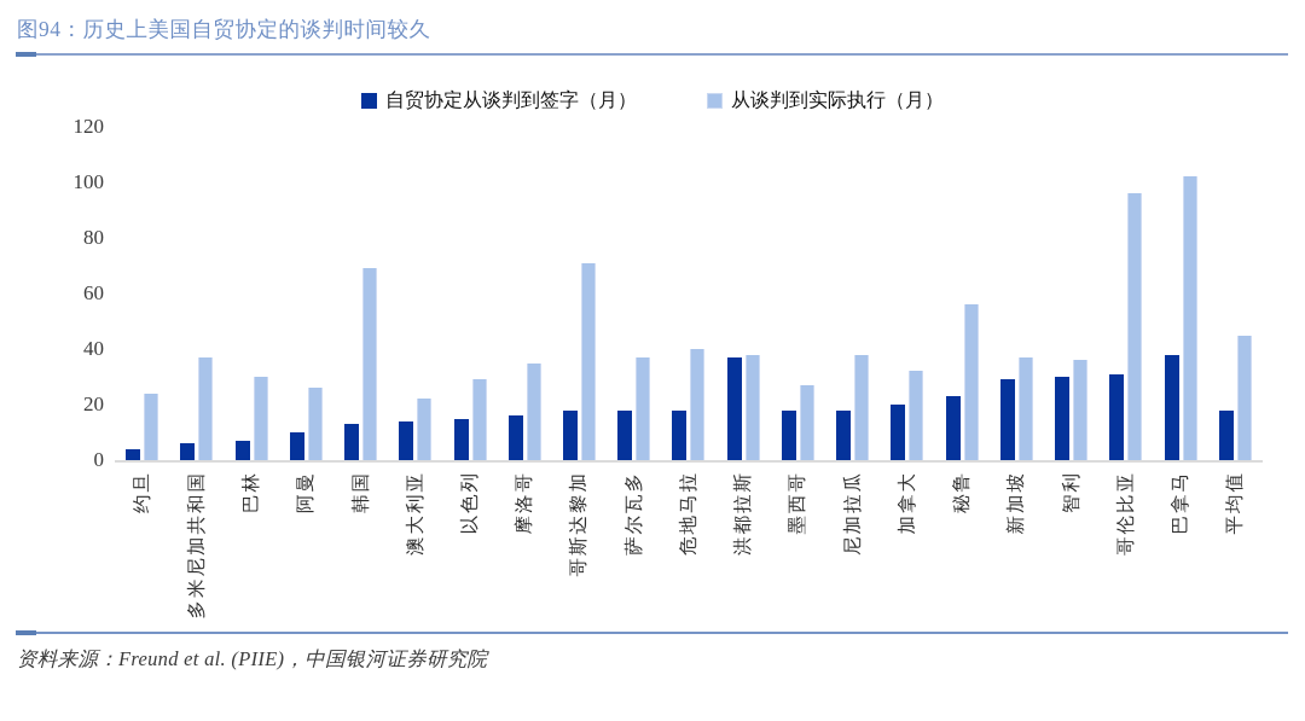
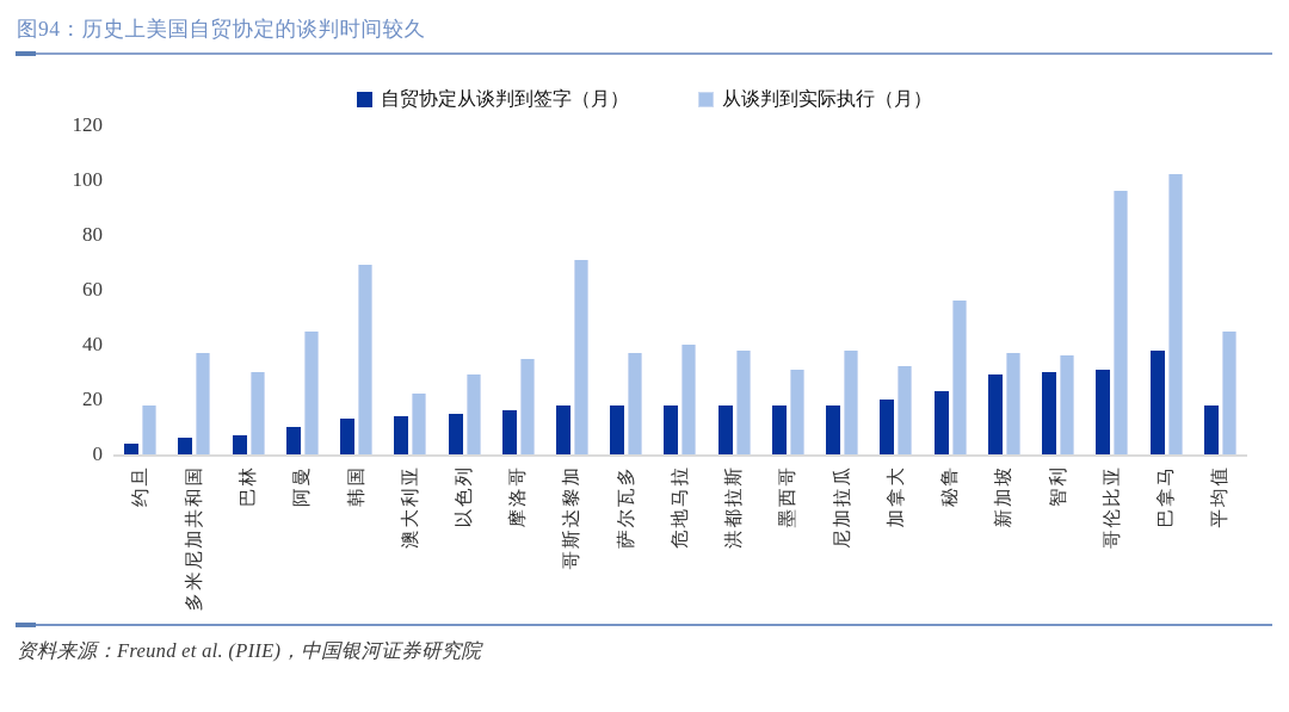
从谈判到实际执行（月）/约旦: 24 -> 18
从谈判到实际执行（月）/阿曼: 26 -> 45
自贸协定从谈判到签字（月）/洪都拉斯: 37 -> 18
从谈判到实际执行（月）/墨西哥: 27 -> 31
